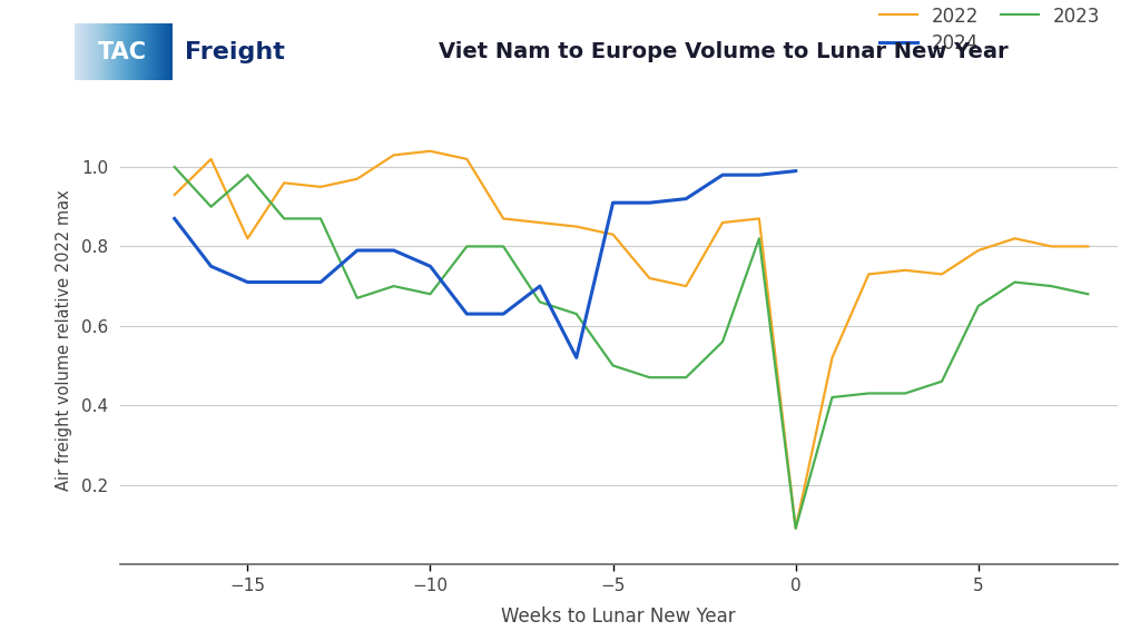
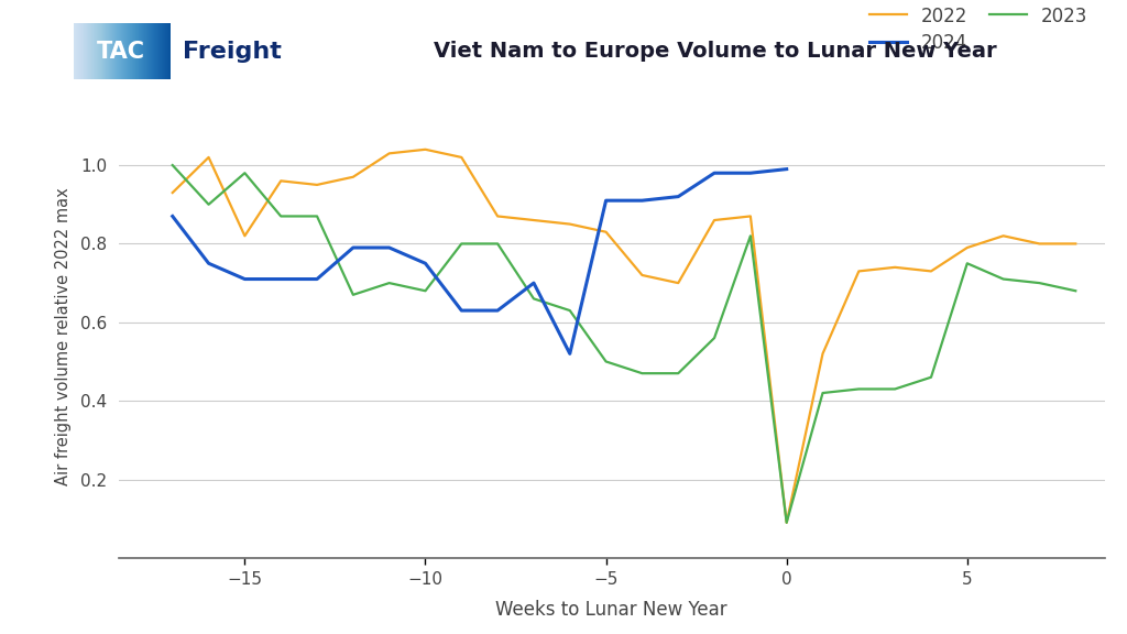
2023/5: 0.65 -> 0.75
